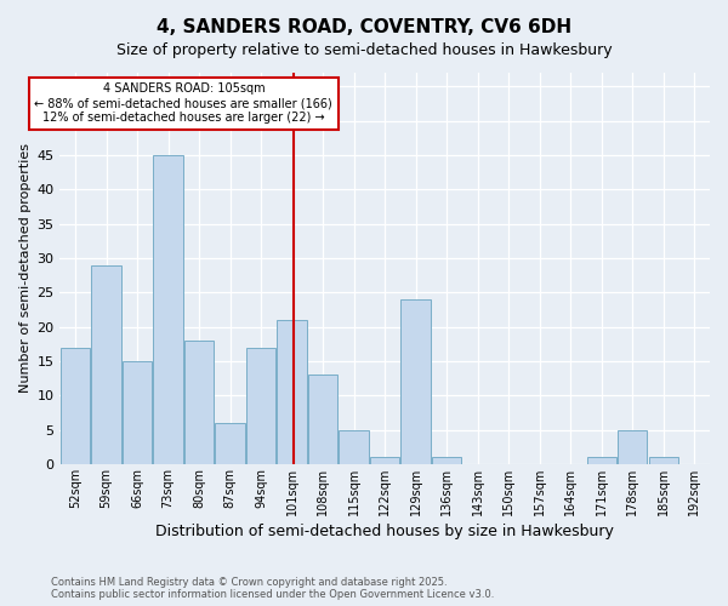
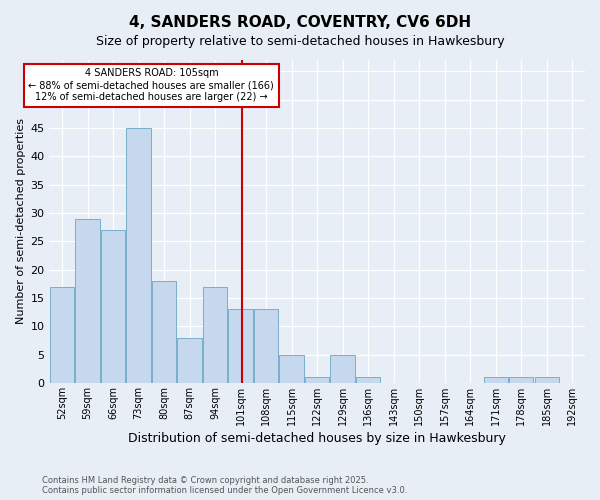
66sqm: 15 -> 27
87sqm: 6 -> 8
101sqm: 21 -> 13
129sqm: 24 -> 5
178sqm: 5 -> 1
